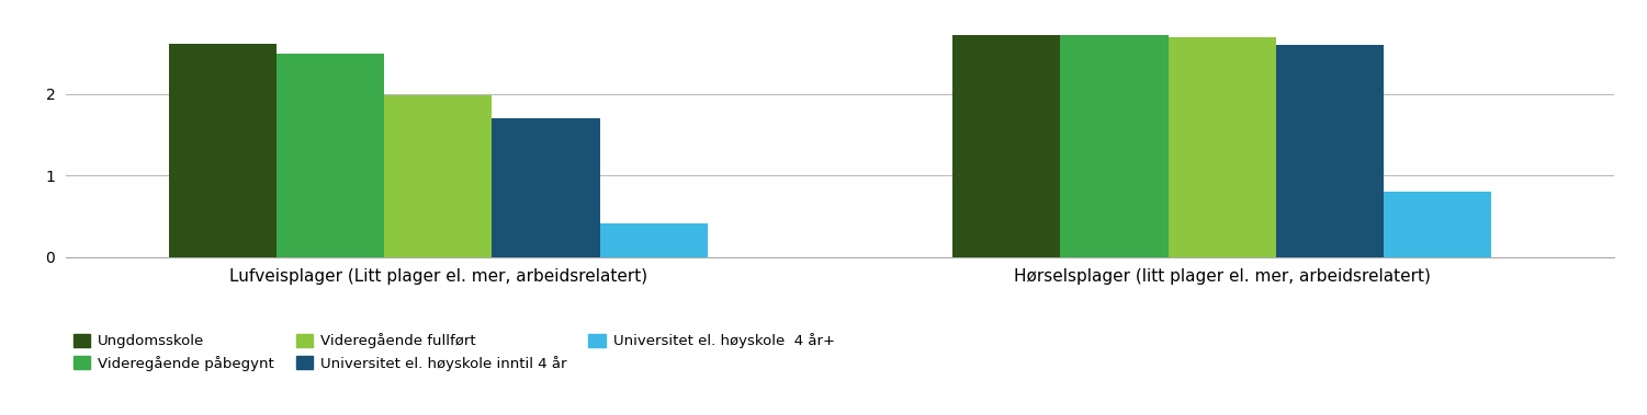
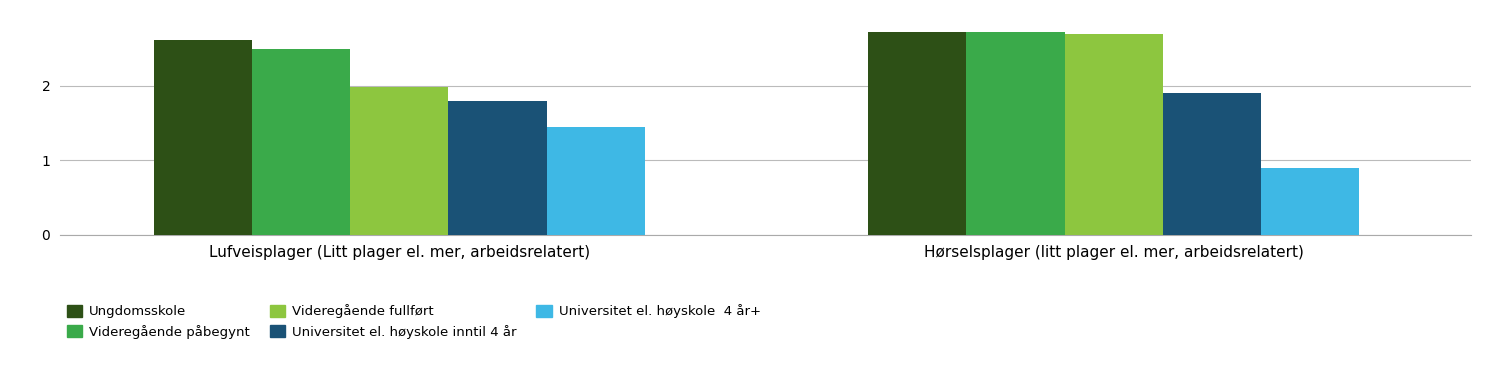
Universitet el. høyskole inntil 4 år/Lufveisplager (Litt plager el. mer, arbeidsrelatert): 1.7 -> 1.8
Universitet el. høyskole 4 år+/Lufveisplager (Litt plager el. mer, arbeidsrelatert): 0.42 -> 1.45
Universitet el. høyskole inntil 4 år/Hørselsplager (litt plager el. mer, arbeidsrelatert): 2.6 -> 1.9
Universitet el. høyskole 4 år+/Hørselsplager (litt plager el. mer, arbeidsrelatert): 0.80 -> 0.90
